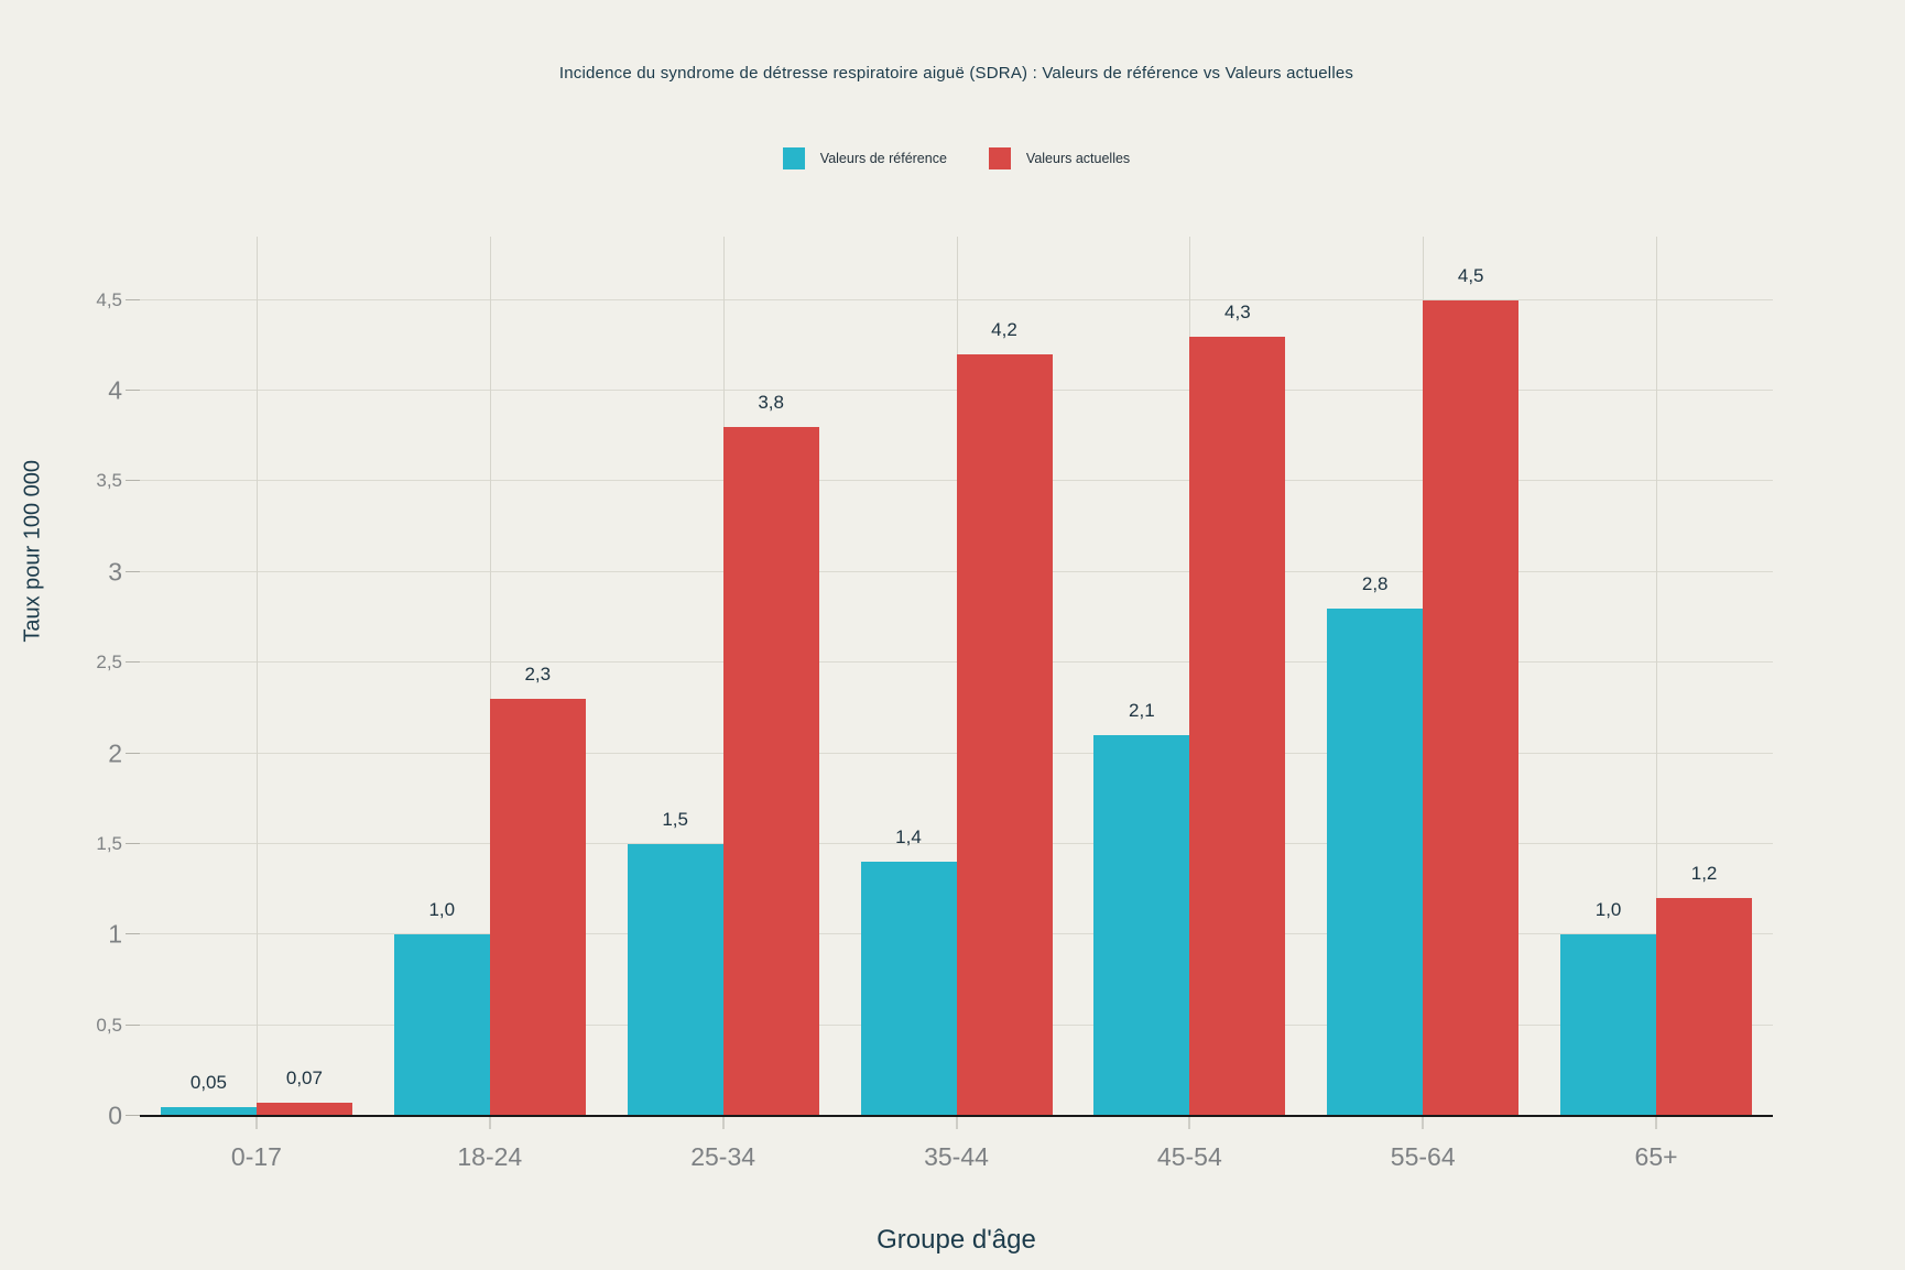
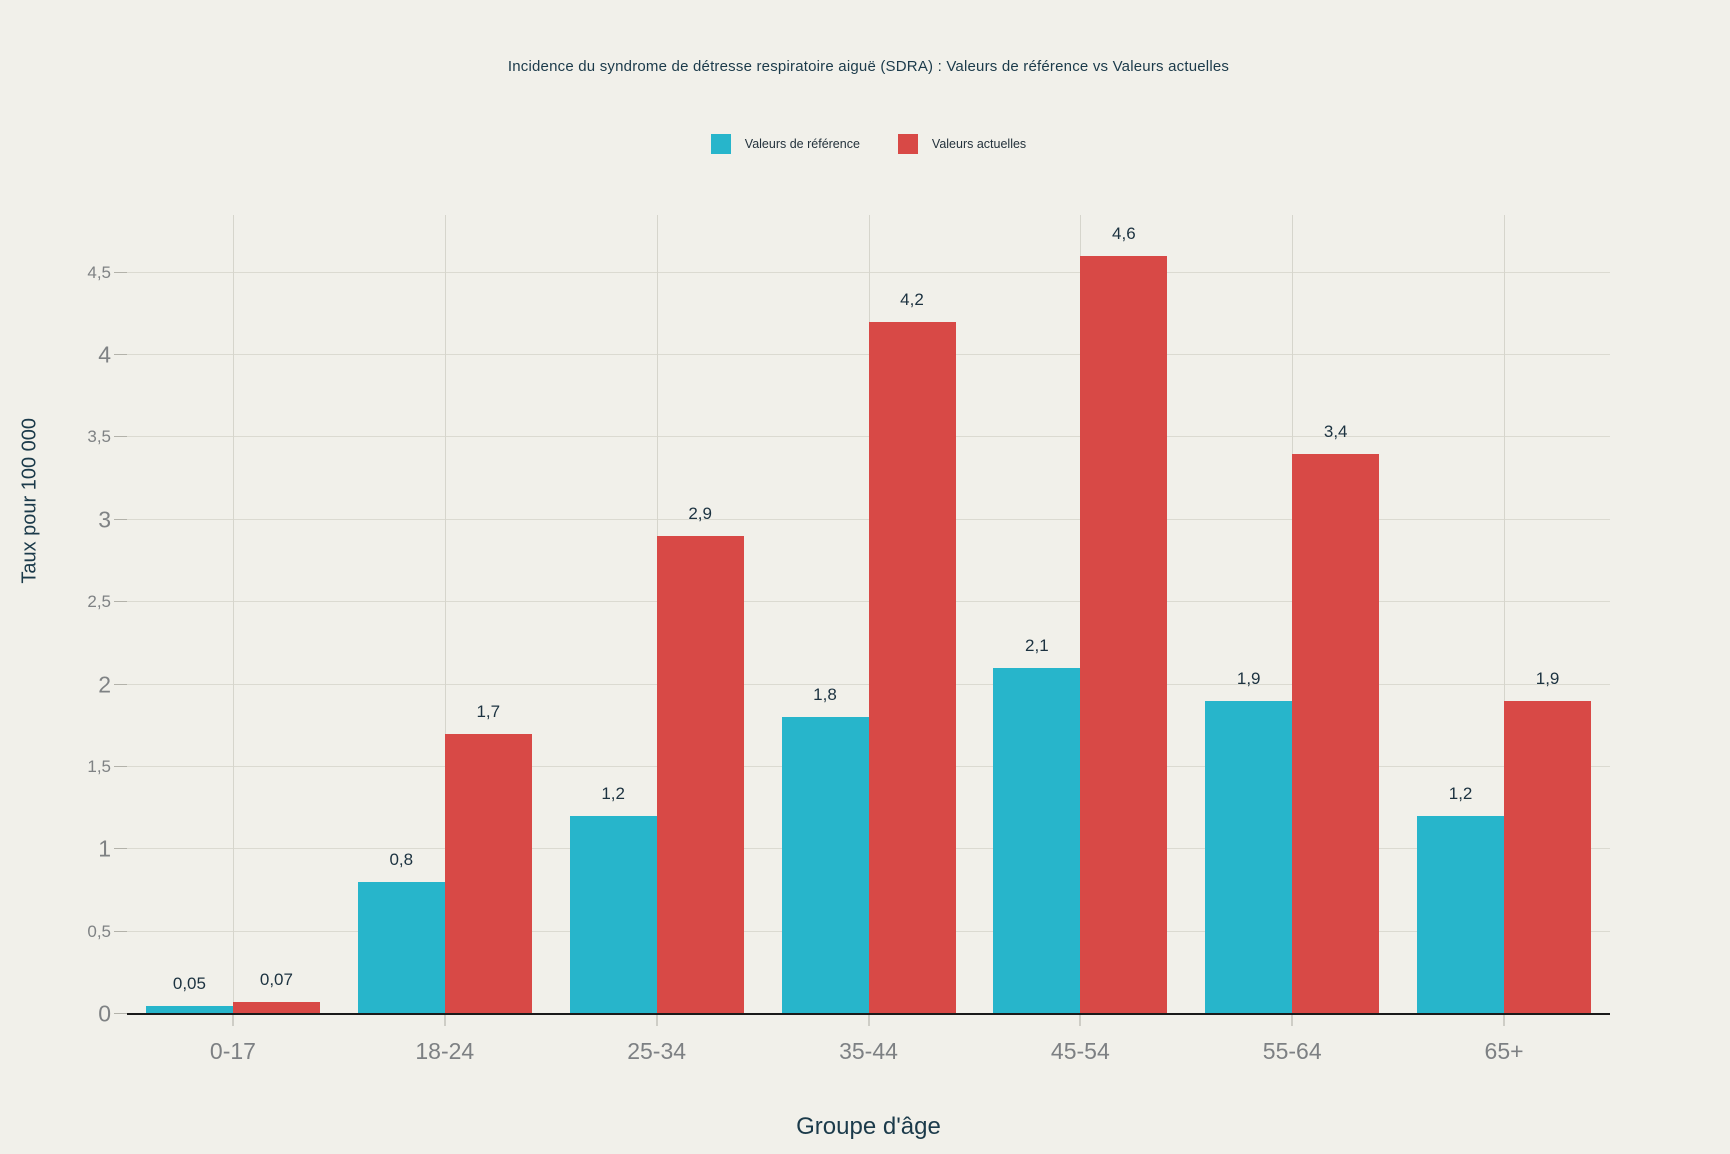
Valeurs de référence/18-24: 1,0 -> 0,8
Valeurs actuelles/18-24: 2,3 -> 1,7
Valeurs de référence/25-34: 1,5 -> 1,2
Valeurs actuelles/25-34: 3,8 -> 2,9
Valeurs de référence/35-44: 1,4 -> 1,8
Valeurs actuelles/45-54: 4,3 -> 4,6
Valeurs de référence/55-64: 2,8 -> 1,9
Valeurs actuelles/55-64: 4,5 -> 3,4
Valeurs de référence/65+: 1,0 -> 1,2
Valeurs actuelles/65+: 1,2 -> 1,9
